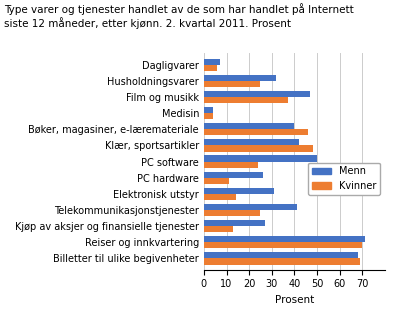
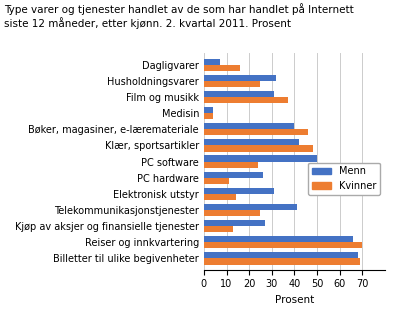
Kvinner/Dagligvarer: 6 -> 16
Menn/Film og musikk: 47 -> 31
Menn/Reiser og innkvartering: 71 -> 66
